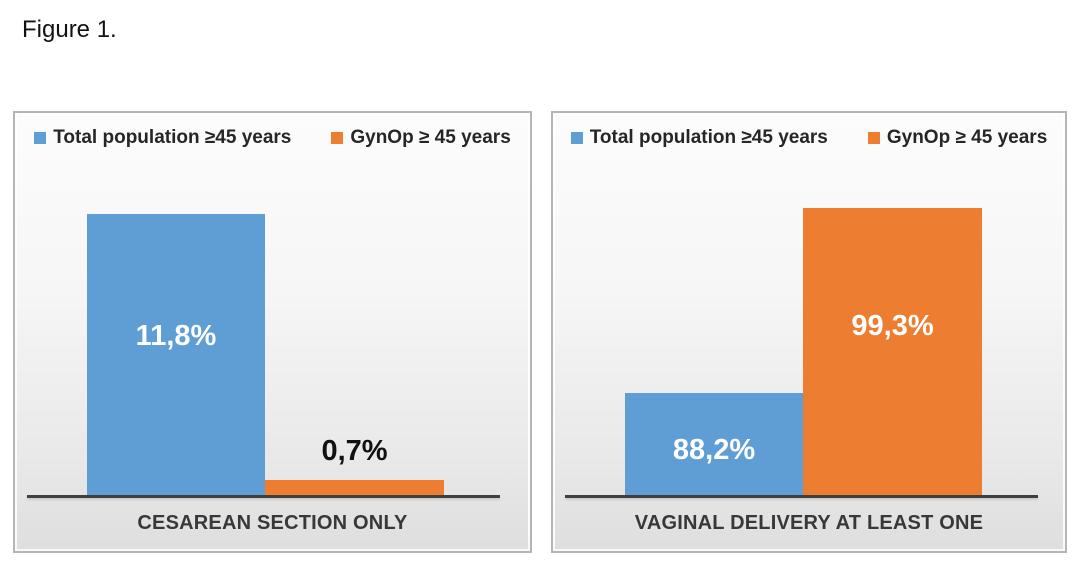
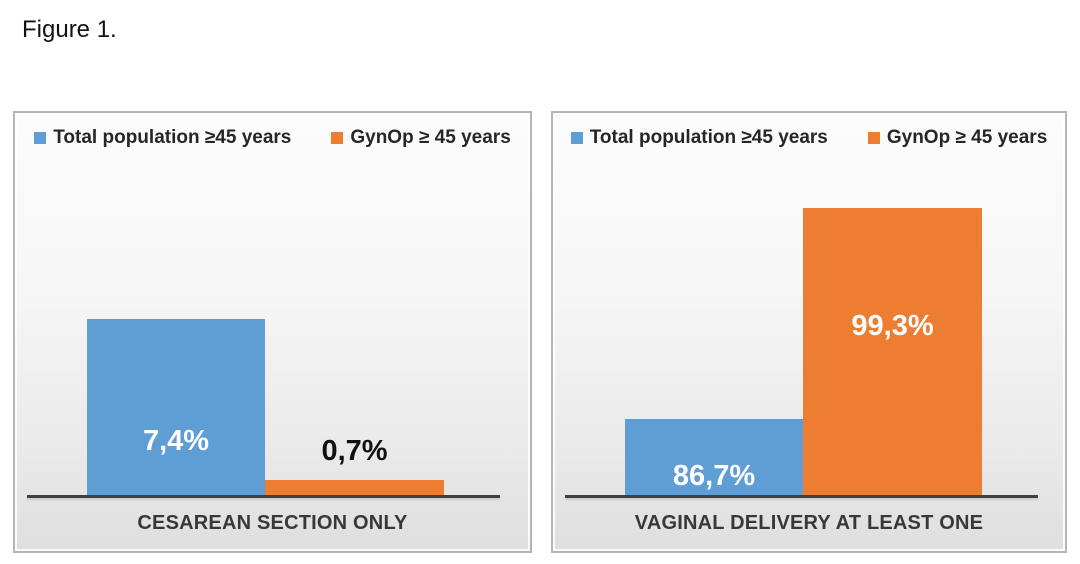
CESAREAN SECTION ONLY/Total population ≥45 years: 11,8% -> 7,4%
VAGINAL DELIVERY AT LEAST ONE/Total population ≥45 years: 88,2% -> 86,7%
